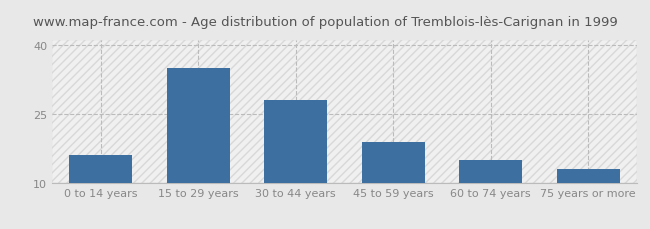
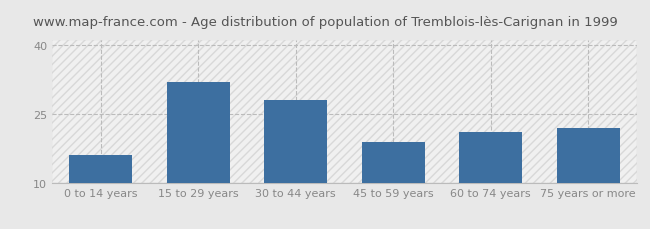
15 to 29 years: 35 -> 32
60 to 74 years: 15 -> 21
75 years or more: 13 -> 22
